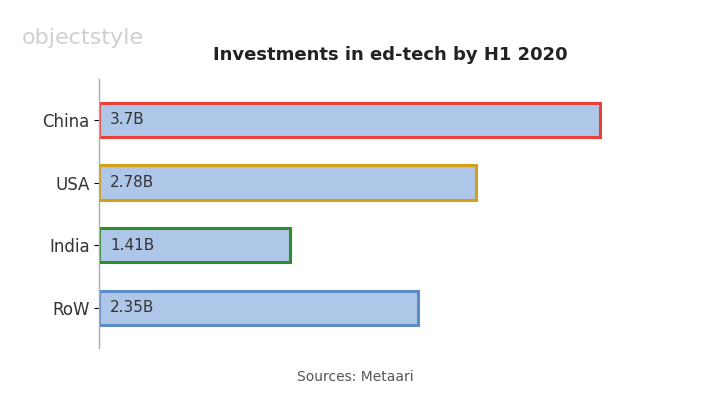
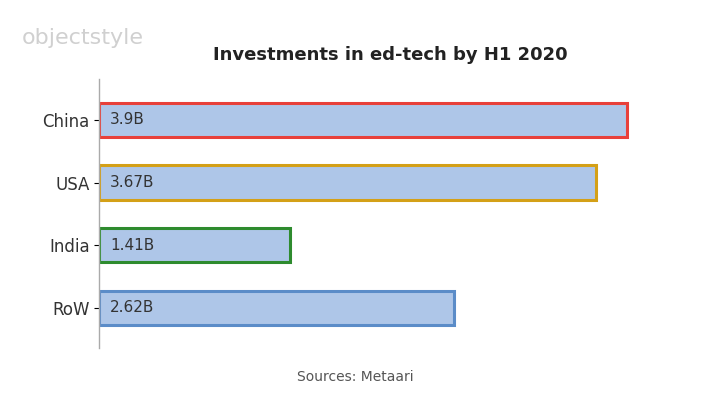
China: 3.7B -> 3.9B
USA: 2.78B -> 3.67B
RoW: 2.35B -> 2.62B
